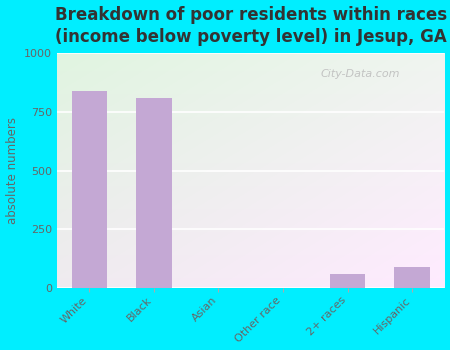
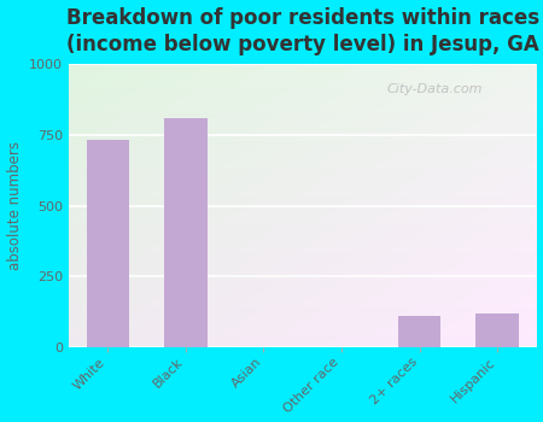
White: 840 -> 730
2+ races: 60 -> 110
Hispanic: 90 -> 120
